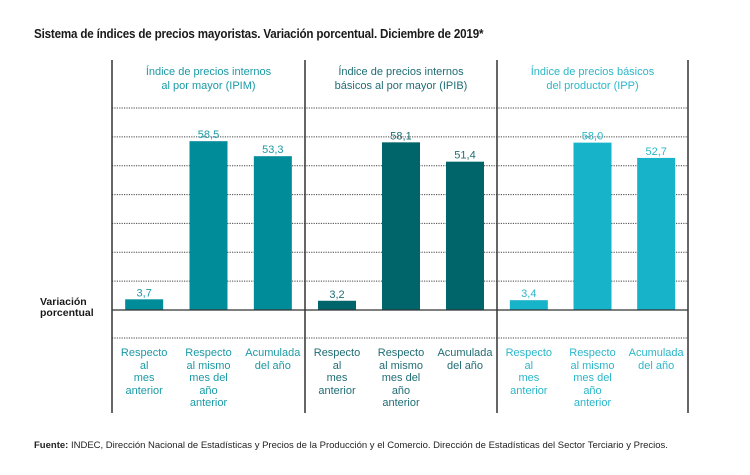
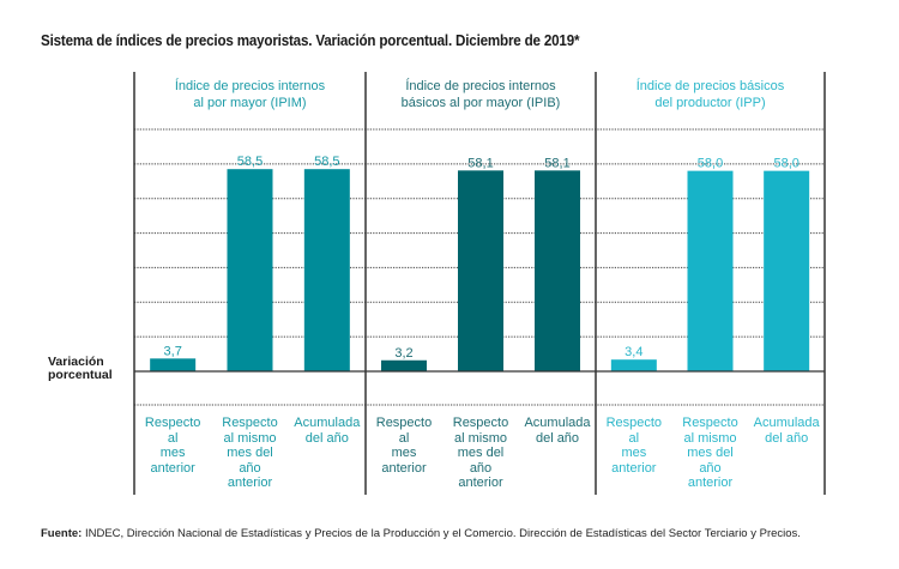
Índice de precios internos al por mayor (IPIM)/Acumulada del año: 53,3 -> 58,5
Índice de precios internos básicos al por mayor (IPIB)/Acumulada del año: 51,4 -> 58,1
Índice de precios básicos del productor (IPP)/Acumulada del año: 52,7 -> 58,0
